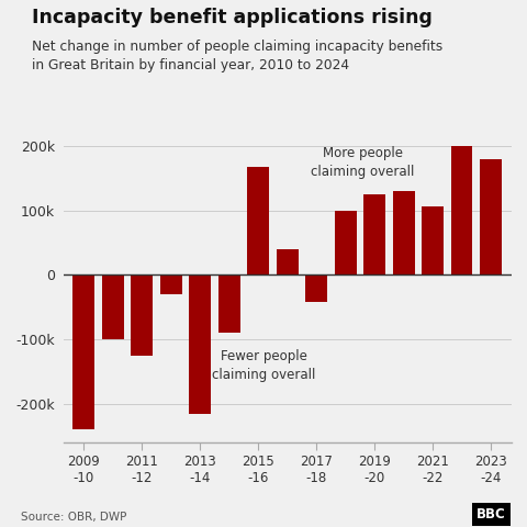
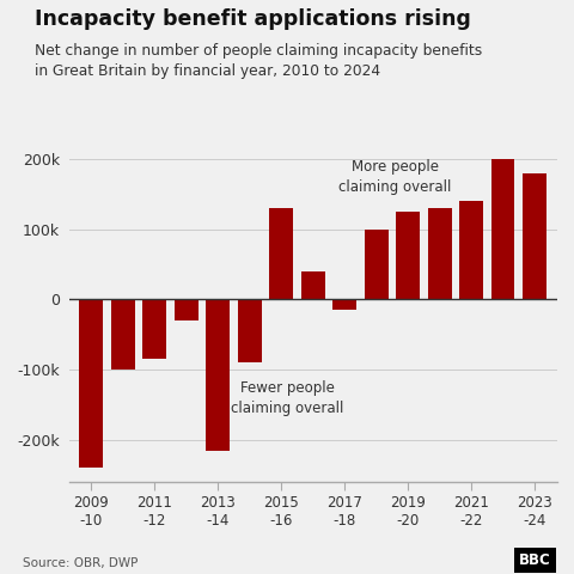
2011 -12: -126k -> -85k
2015 -16: 168k -> 130k
2017 -18: -42k -> -15k
2021 -22: 106k -> 140k
